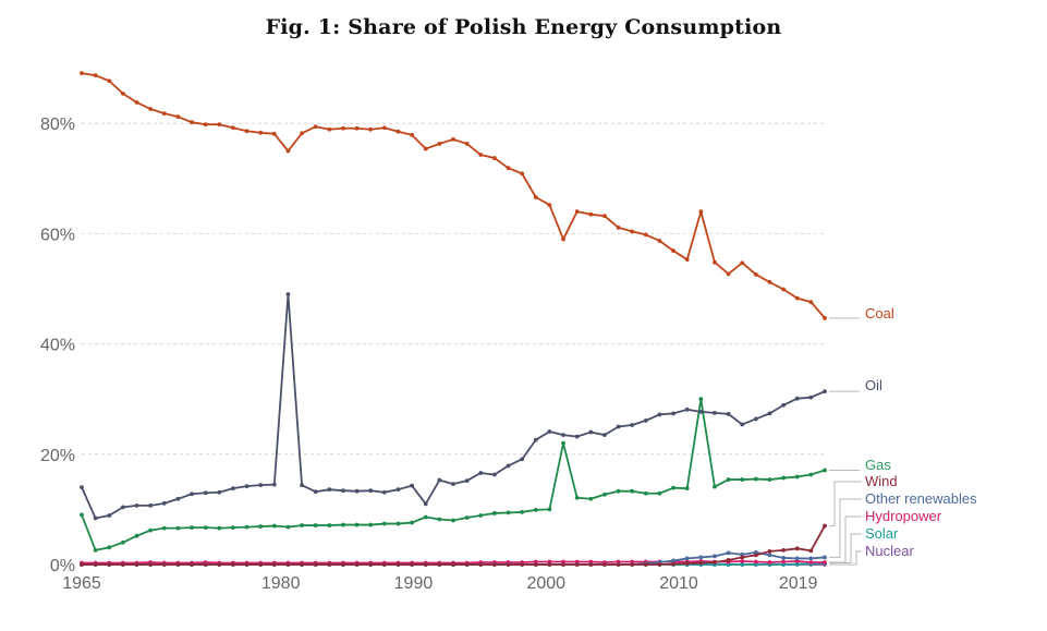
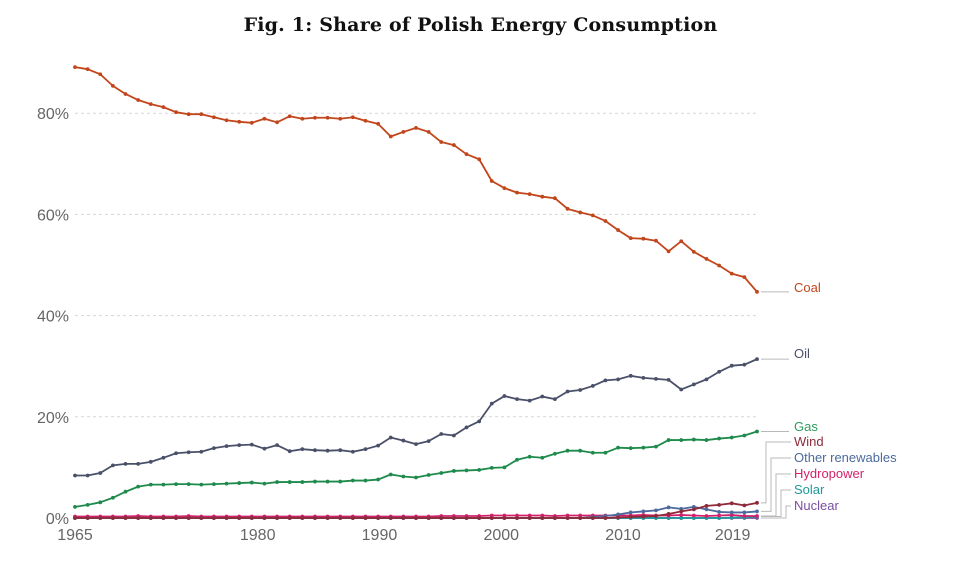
Oil/1965: 14% -> 8%
Gas/1965: 9% -> 2%
Coal/1980: 75% -> 79%
Oil/1980: 49% -> 14%
Oil/1990: 11% -> 16%
Coal/2000: 59% -> 64%
Gas/2000: 22% -> 12%
Coal/2010: 64% -> 55%
Gas/2010: 30% -> 14%
Wind/2019: 7% -> 3%
